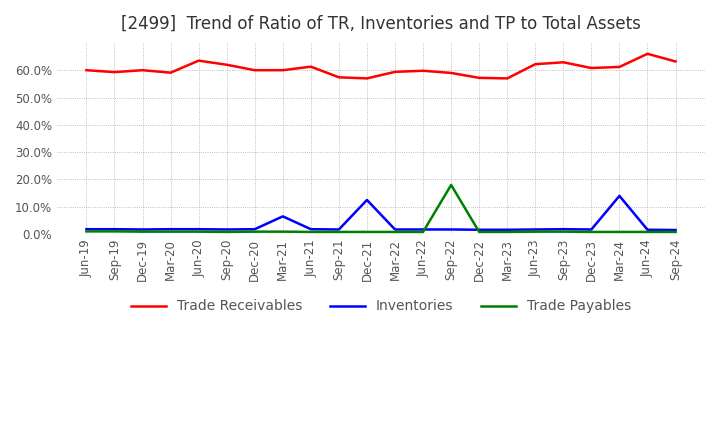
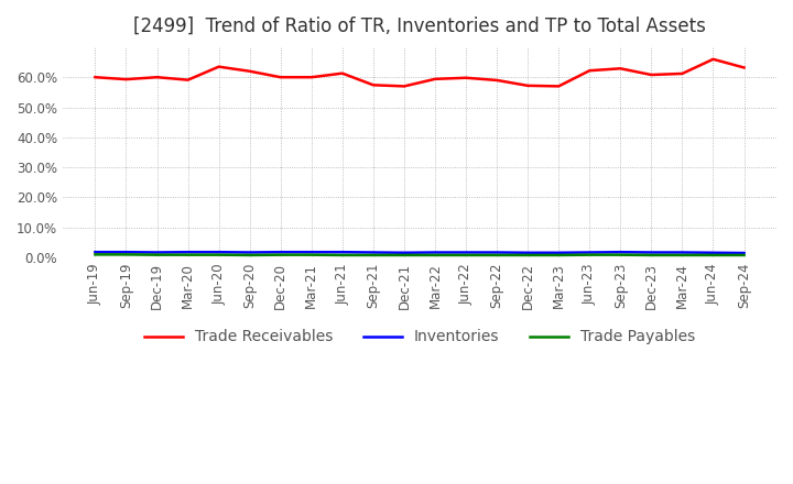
Inventories/Mar-21: 6.5% -> 1.8%
Inventories/Dec-21: 12.5% -> 1.6%
Trade Payables/Sep-22: 18.0% -> 0.8%
Inventories/Mar-24: 14.0% -> 1.7%
